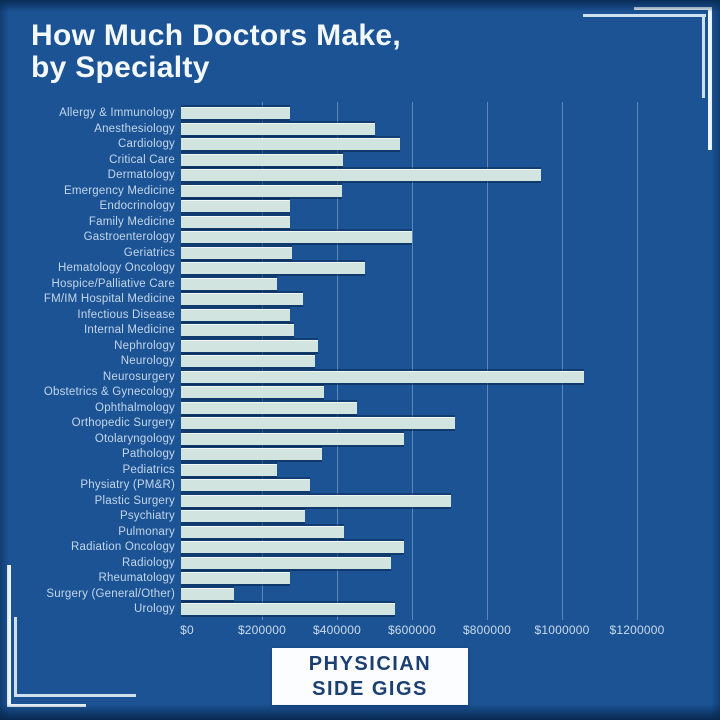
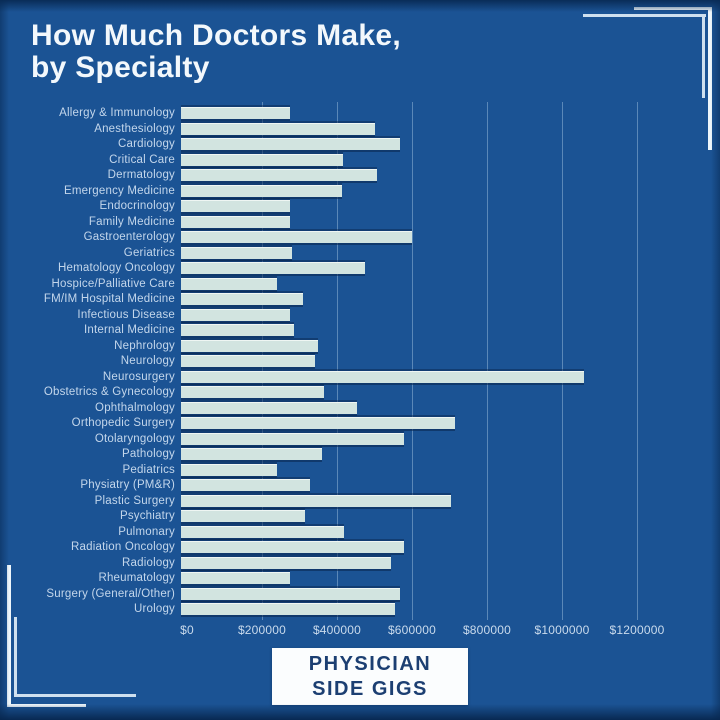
Dermatology: $960000 -> $520000
Surgery (General/Other): $140000 -> $580000
